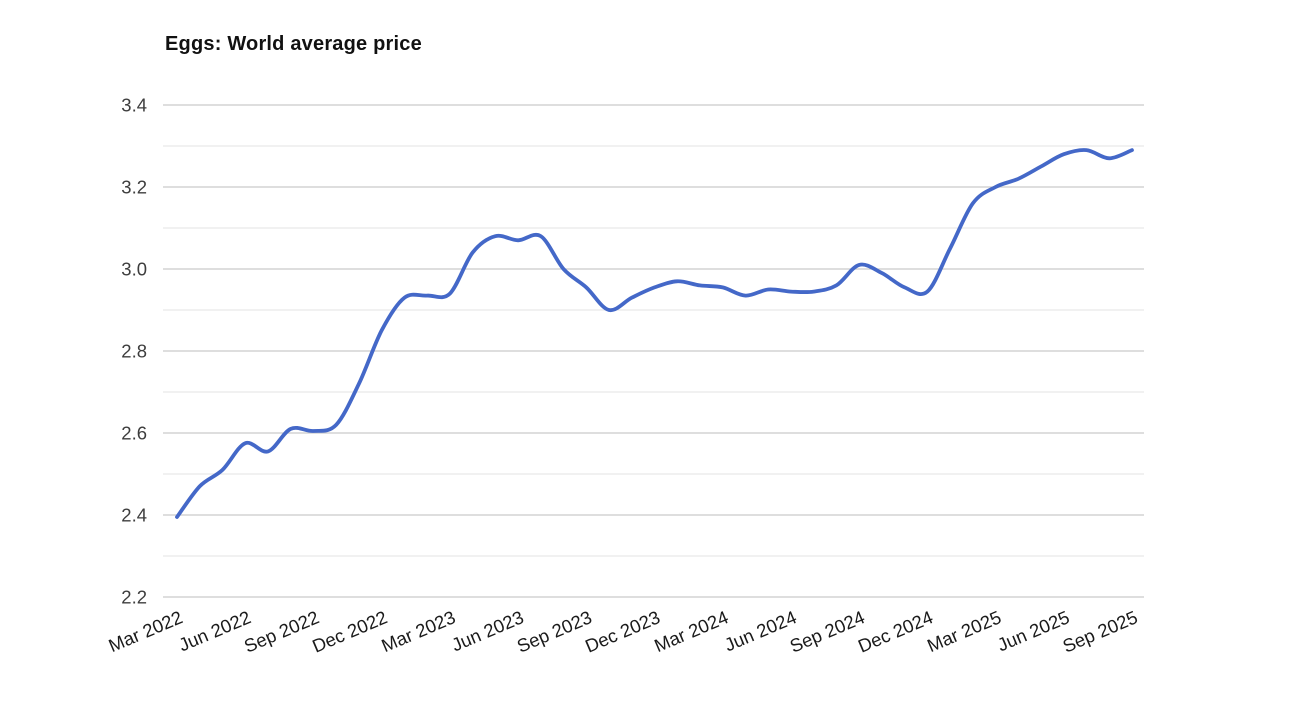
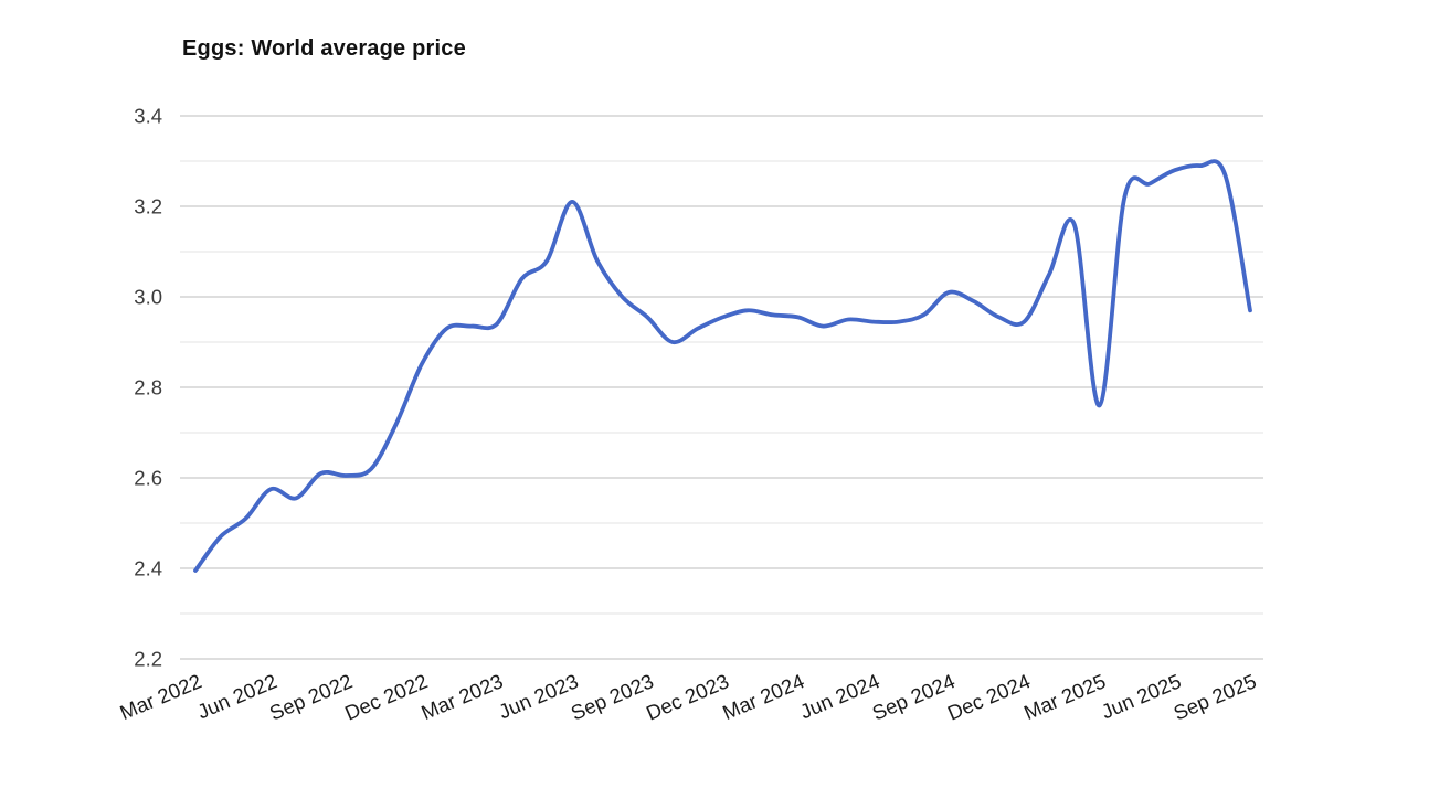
Jun 2023: 3.07 -> 3.21
Mar 2025: 3.20 -> 2.76
Sep 2025: 3.29 -> 2.97
